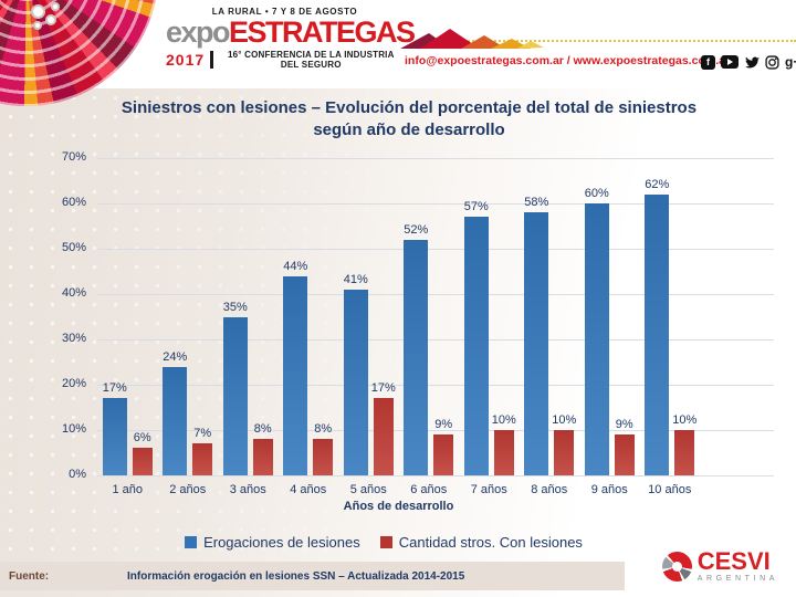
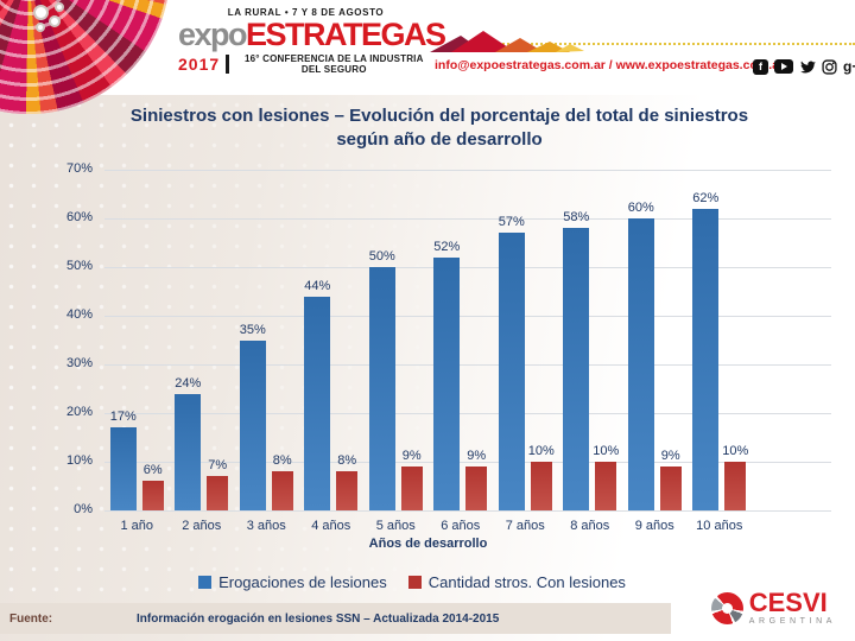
Erogaciones de lesiones/5 años: 41% -> 50%
Cantidad stros. Con lesiones/5 años: 17% -> 9%
